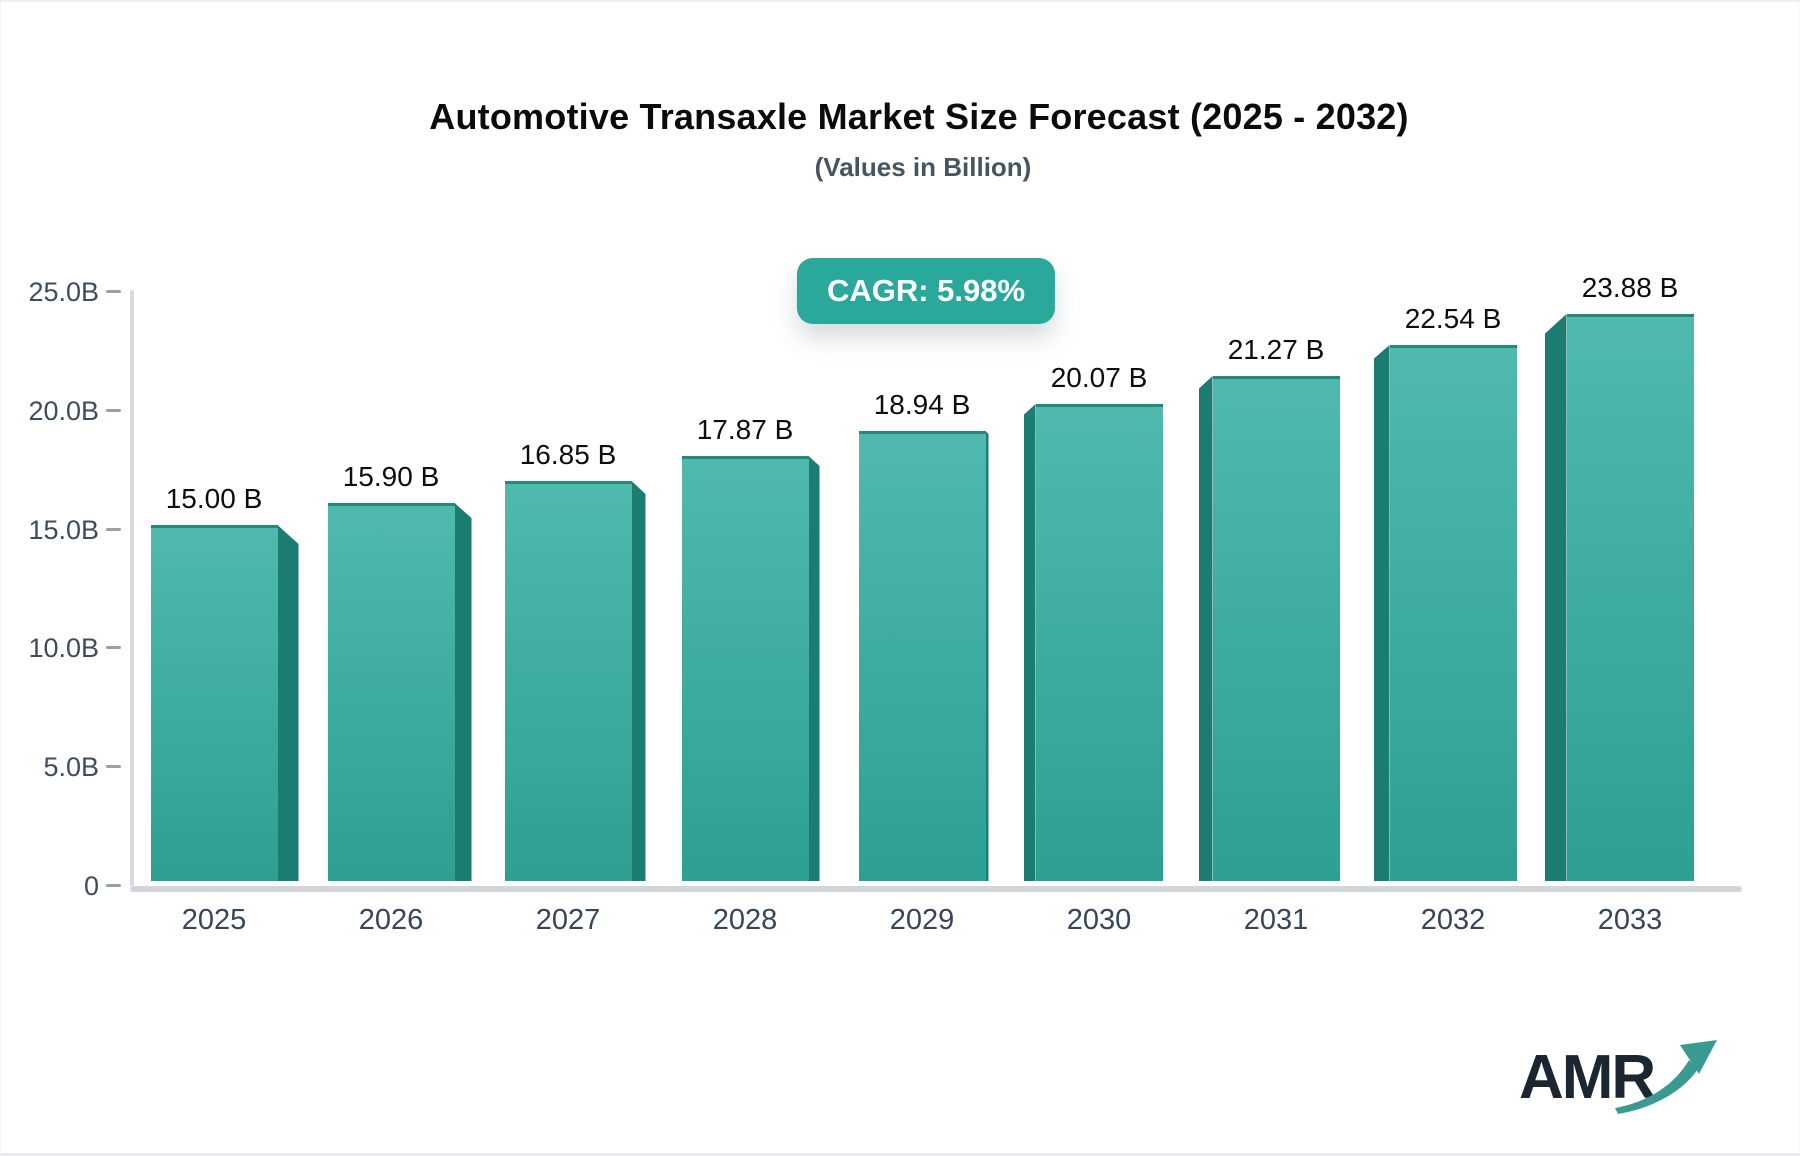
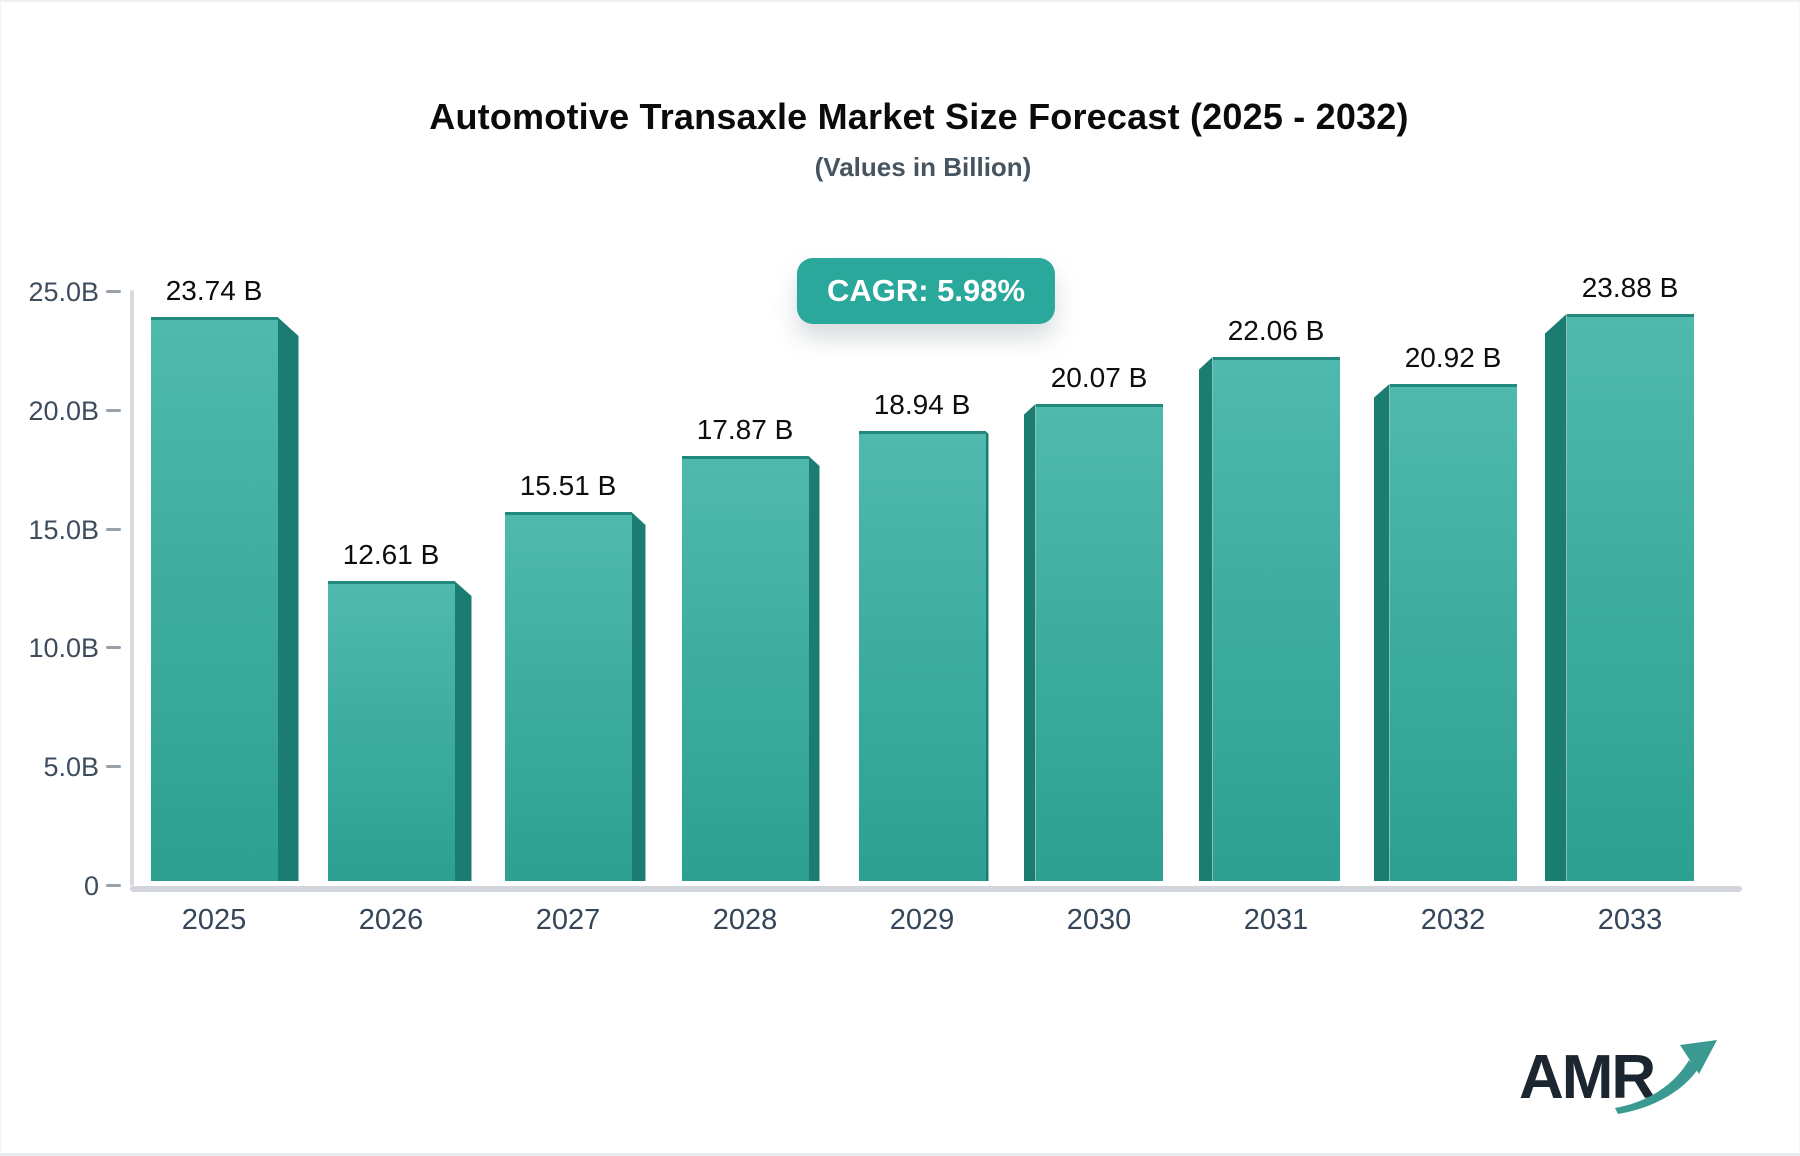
2025: 15.00 -> 23.74
2026: 15.90 -> 12.61
2027: 16.85 -> 15.51
2031: 21.27 -> 22.06
2032: 22.54 -> 20.92
